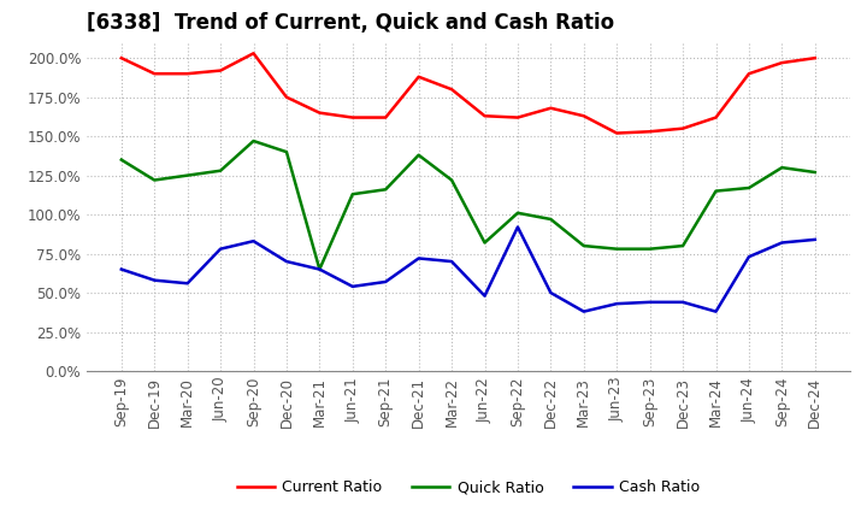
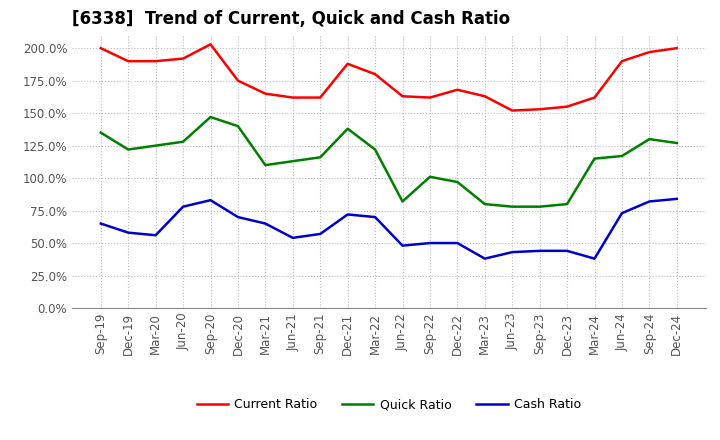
Quick Ratio/Mar-21: 65% -> 110%
Cash Ratio/Sep-22: 92% -> 50%
